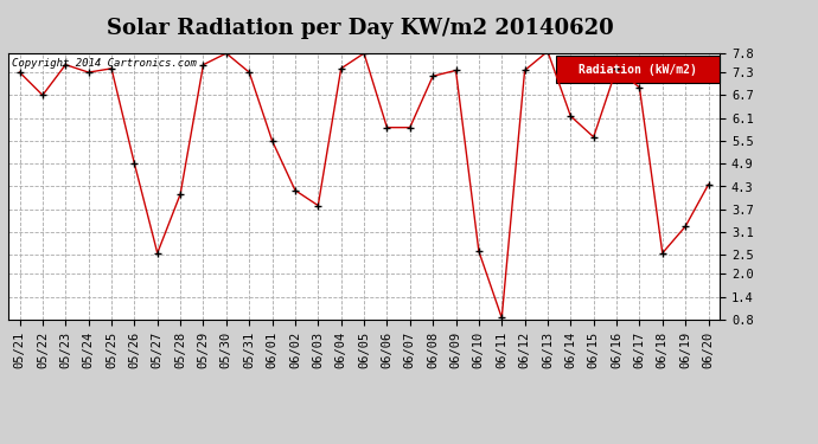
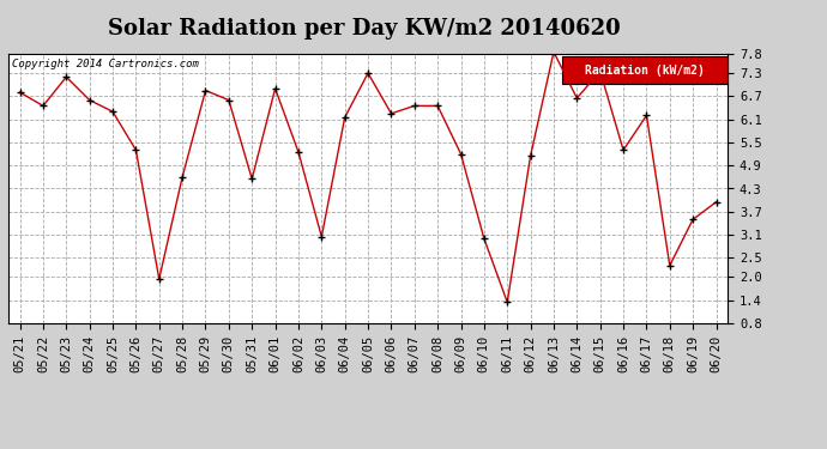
05/21: 7.30 -> 6.80
05/22: 6.70 -> 6.45
05/23: 7.50 -> 7.20
05/24: 7.30 -> 6.60
05/25: 7.40 -> 6.30
05/26: 4.90 -> 5.30
05/27: 2.55 -> 1.95
05/28: 4.10 -> 4.60
05/29: 7.50 -> 6.85
05/30: 7.80 -> 6.60
05/31: 7.30 -> 4.55
06/01: 5.50 -> 6.90
06/02: 4.20 -> 5.25
06/03: 3.80 -> 3.05
06/04: 7.40 -> 6.15
06/05: 7.80 -> 7.30
06/06: 5.85 -> 6.25
06/07: 5.85 -> 6.45
06/08: 7.20 -> 6.45
06/09: 7.35 -> 5.20
06/10: 2.60 -> 3.00
06/11: 0.85 -> 1.35
06/12: 7.35 -> 5.15
06/14: 6.15 -> 6.65
06/15: 5.60 -> 7.35
06/16: 7.40 -> 5.30
06/17: 6.90 -> 6.20
06/18: 2.55 -> 2.30
06/19: 3.25 -> 3.50
06/20: 4.35 -> 3.95
